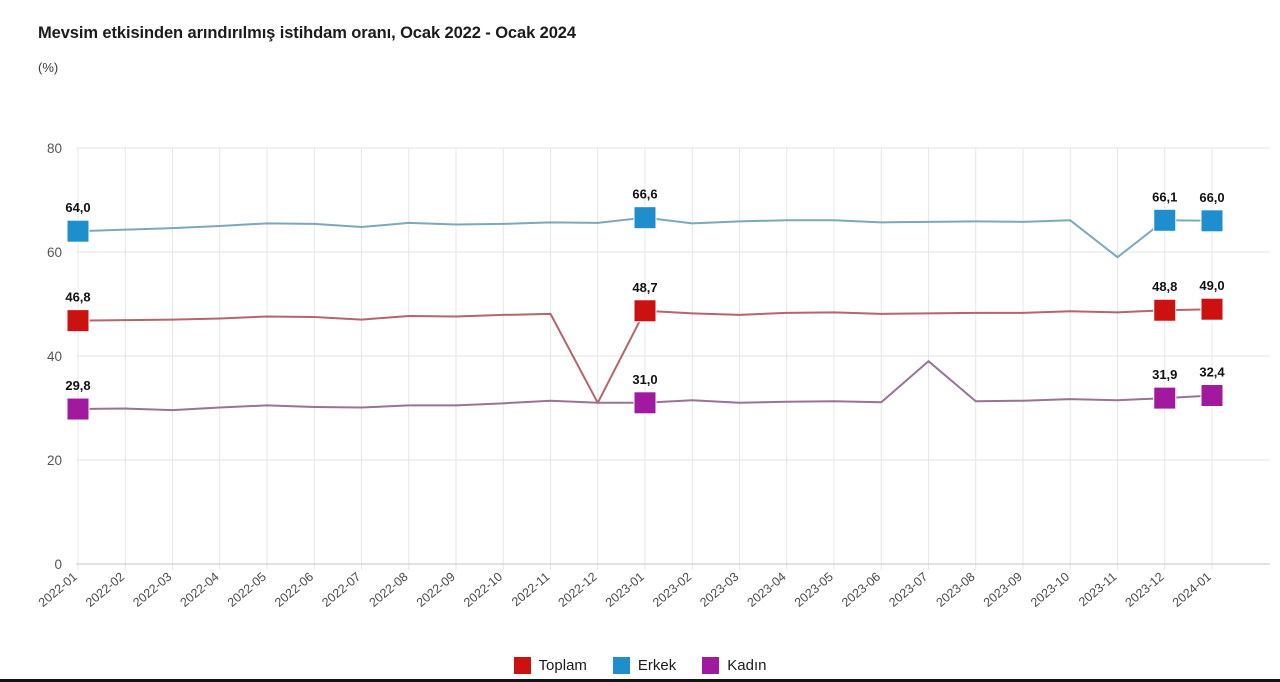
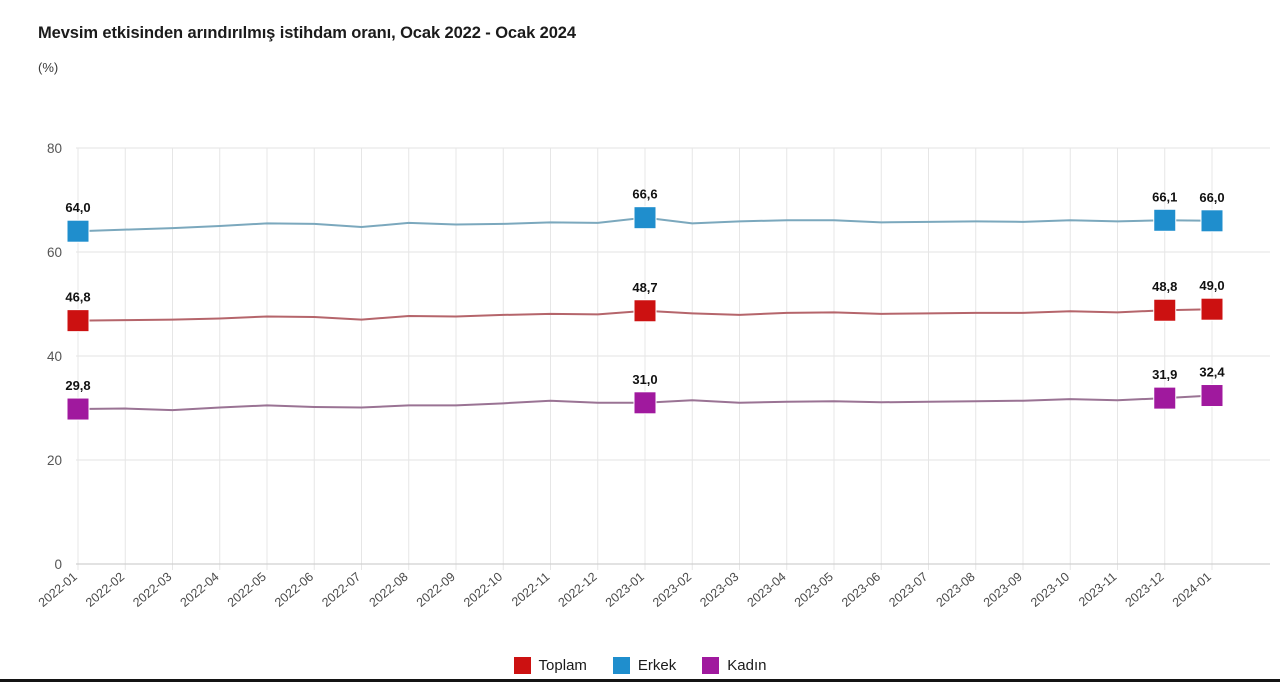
Toplam/2022-12: 31 -> 48
Kadın/2023-07: 39 -> 31
Erkek/2023-11: 59 -> 66
